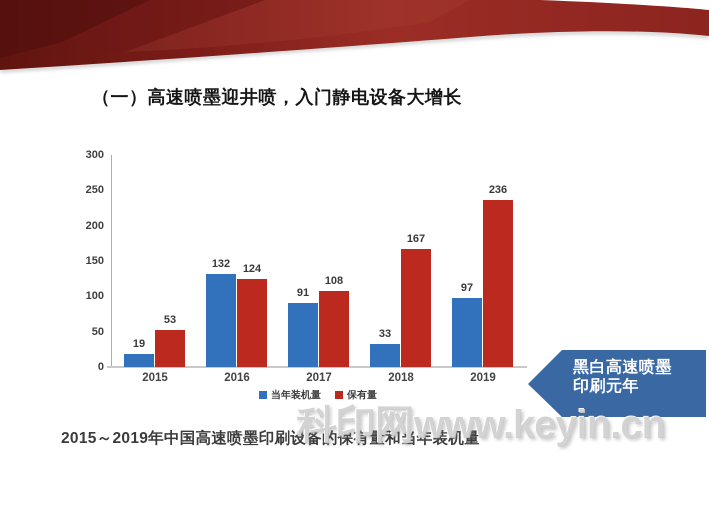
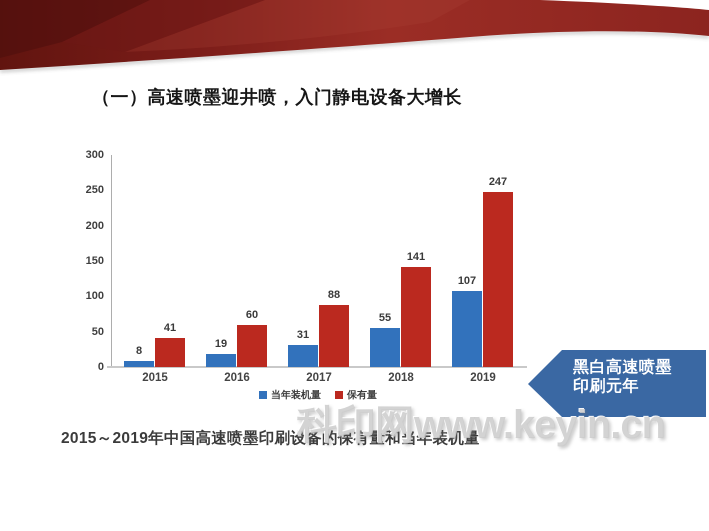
当年装机量/2015: 19 -> 8
保有量/2015: 53 -> 41
当年装机量/2016: 132 -> 19
保有量/2016: 124 -> 60
当年装机量/2017: 91 -> 31
保有量/2017: 108 -> 88
当年装机量/2018: 33 -> 55
保有量/2018: 167 -> 141
当年装机量/2019: 97 -> 107
保有量/2019: 236 -> 247
